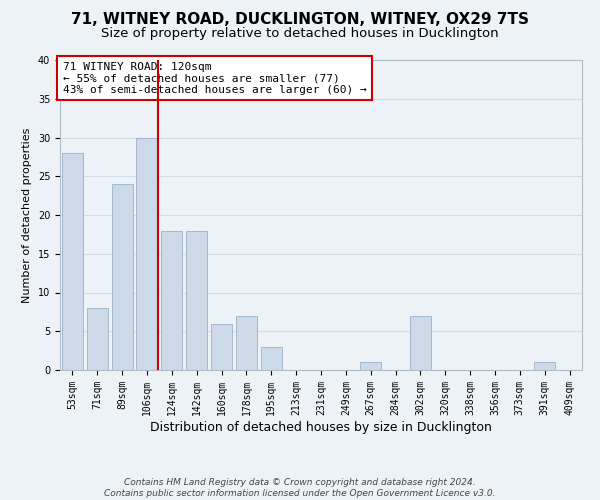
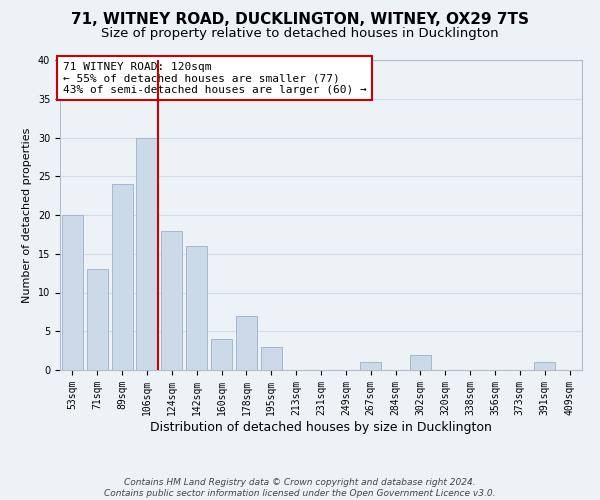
53sqm: 28 -> 20
71sqm: 8 -> 13
142sqm: 18 -> 16
160sqm: 6 -> 4
302sqm: 7 -> 2
